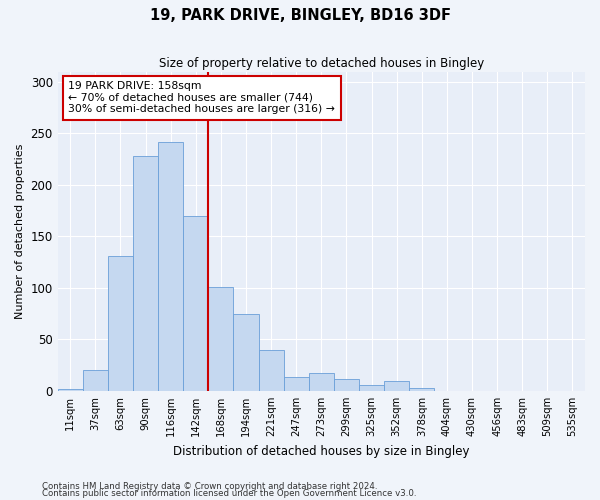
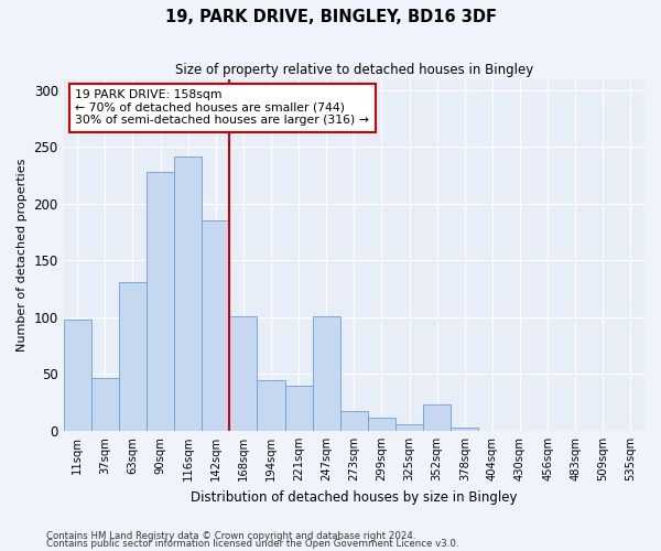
11sqm: 2 -> 98
37sqm: 20 -> 47
142sqm: 170 -> 185
194sqm: 75 -> 45
247sqm: 14 -> 101
352sqm: 10 -> 23
